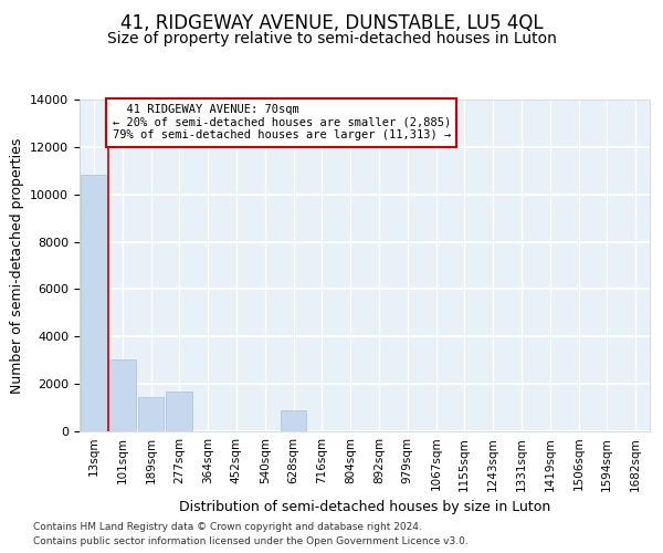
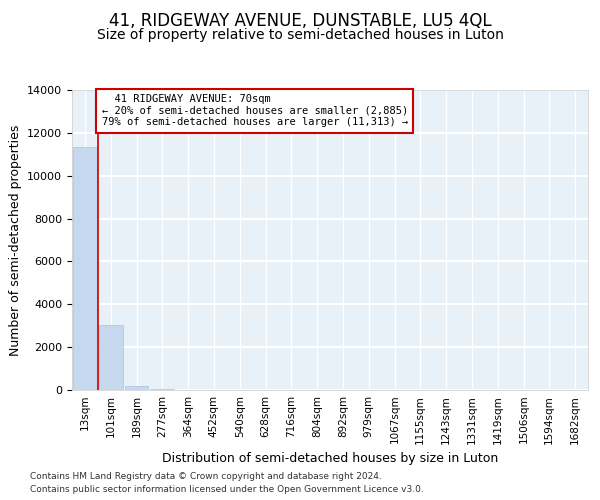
13sqm: 10850 -> 11350
189sqm: 1450 -> 200
277sqm: 1700 -> 50
628sqm: 900 -> 0
